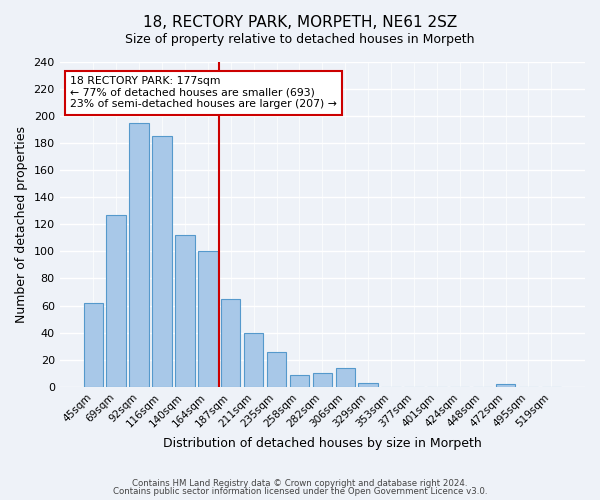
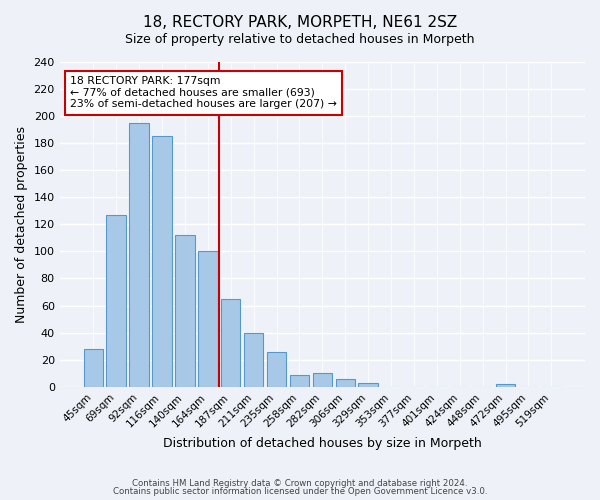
45sqm: 62 -> 28
306sqm: 14 -> 6
